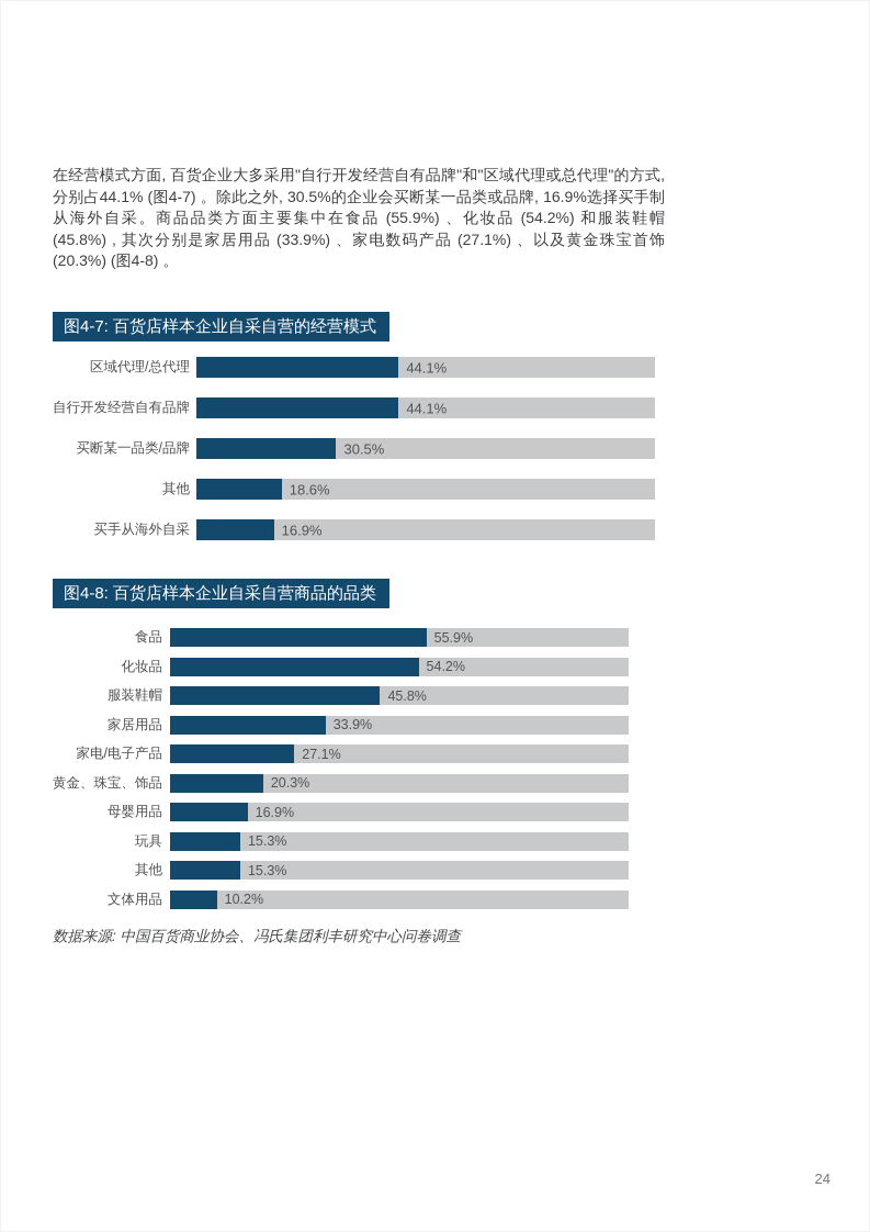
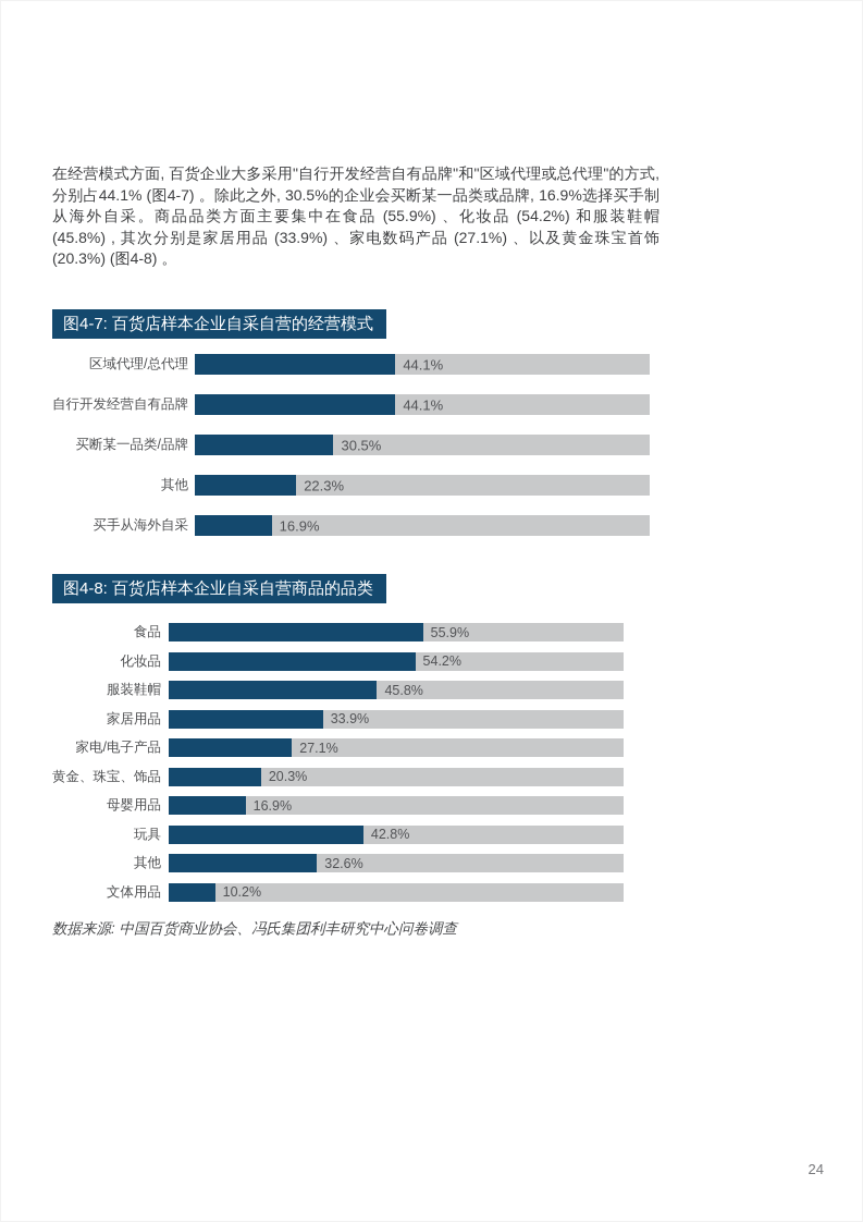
图4-7: 百货店样本企业自采自营的经营模式/其他: 18.6% -> 22.3%
图4-8: 百货店样本企业自采自营商品的品类/玩具: 15.3% -> 42.8%
图4-8: 百货店样本企业自采自营商品的品类/其他: 15.3% -> 32.6%
